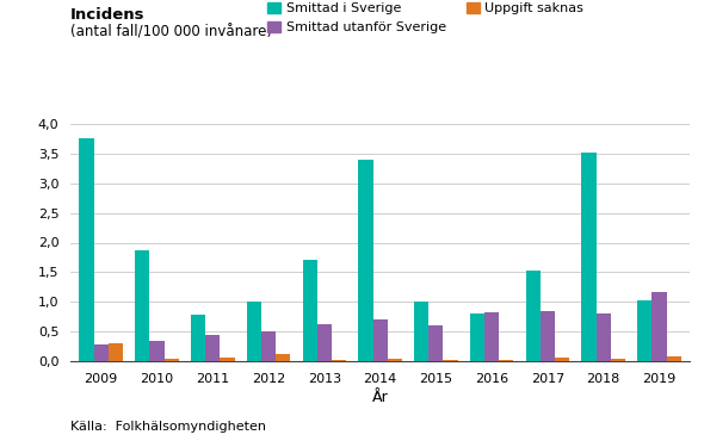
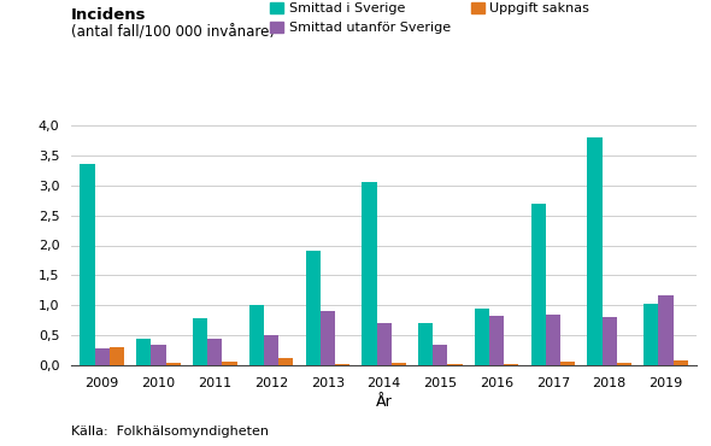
Smittad i Sverige/2009: 3,75 -> 3,35
Smittad i Sverige/2010: 1,87 -> 0,45
Smittad i Sverige/2013: 1,70 -> 1,90
Smittad utanför Sverige/2013: 0,62 -> 0,90
Smittad i Sverige/2014: 3,40 -> 3,05
Smittad i Sverige/2015: 1,00 -> 0,70
Smittad utanför Sverige/2015: 0,60 -> 0,35
Smittad i Sverige/2016: 0,80 -> 0,95
Smittad i Sverige/2017: 1,52 -> 2,70
Smittad i Sverige/2018: 3,52 -> 3,80
